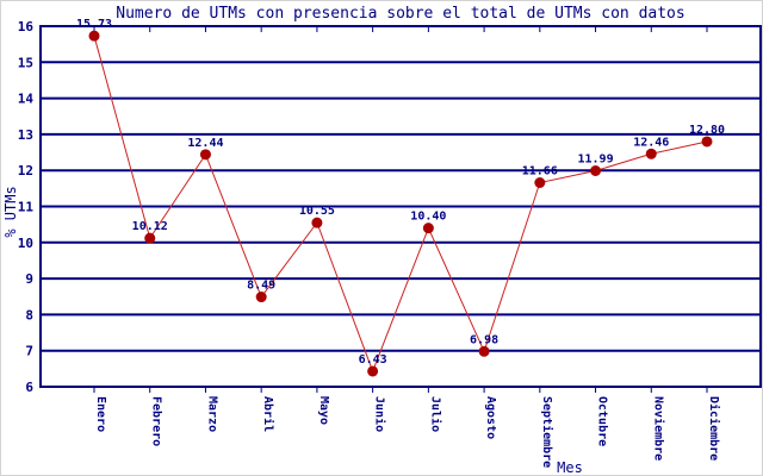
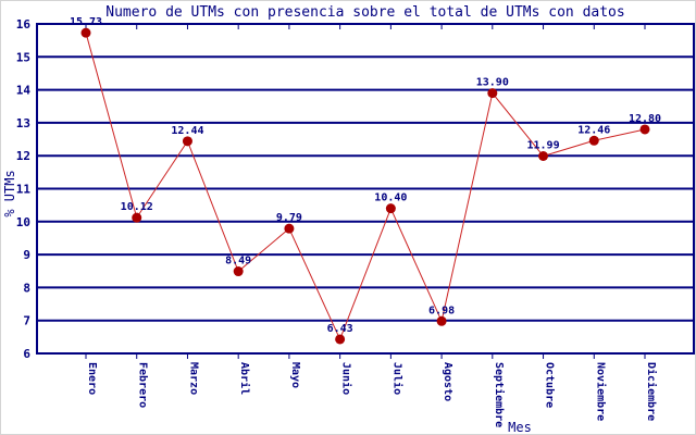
Mayo: 10.55 -> 9.79
Septiembre: 11.66 -> 13.90
